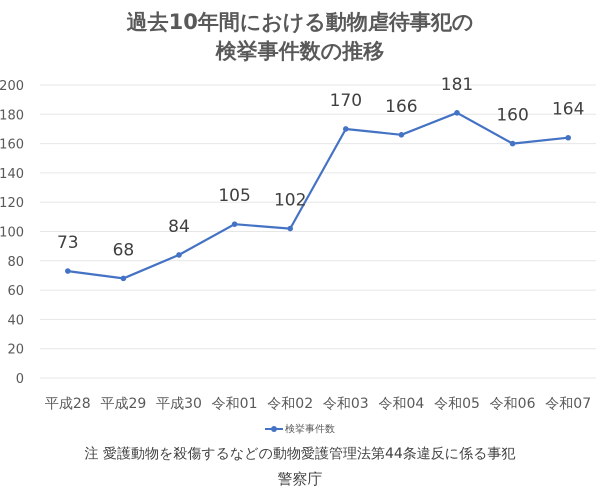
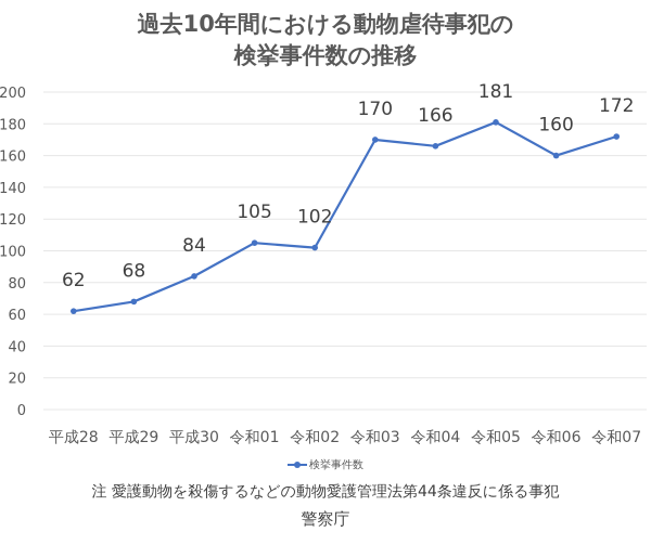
平成28: 73 -> 62
令和07: 164 -> 172
